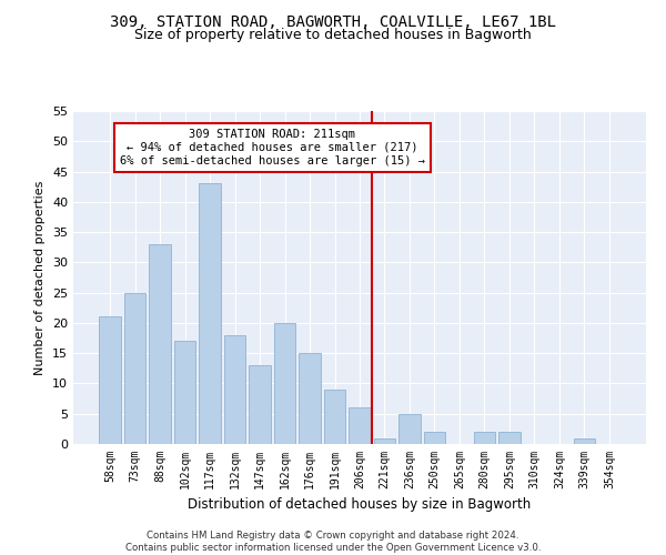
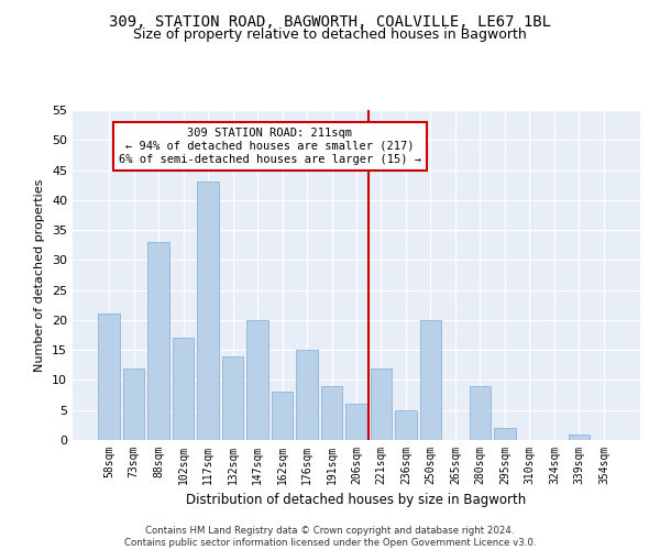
73sqm: 25 -> 12
132sqm: 18 -> 14
147sqm: 13 -> 20
162sqm: 20 -> 8
221sqm: 1 -> 12
250sqm: 2 -> 20
280sqm: 2 -> 9
